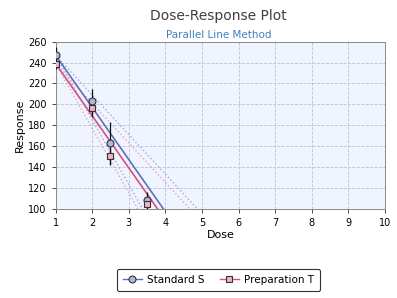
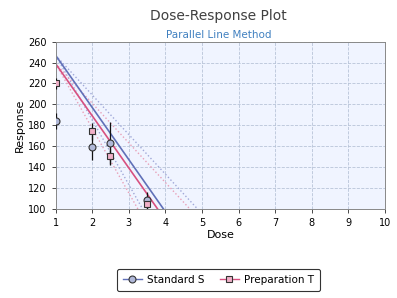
Standard S/1: 247 -> 184
Preparation T/1: 239 -> 220
Standard S/2: 203 -> 159
Preparation T/2: 196 -> 174
